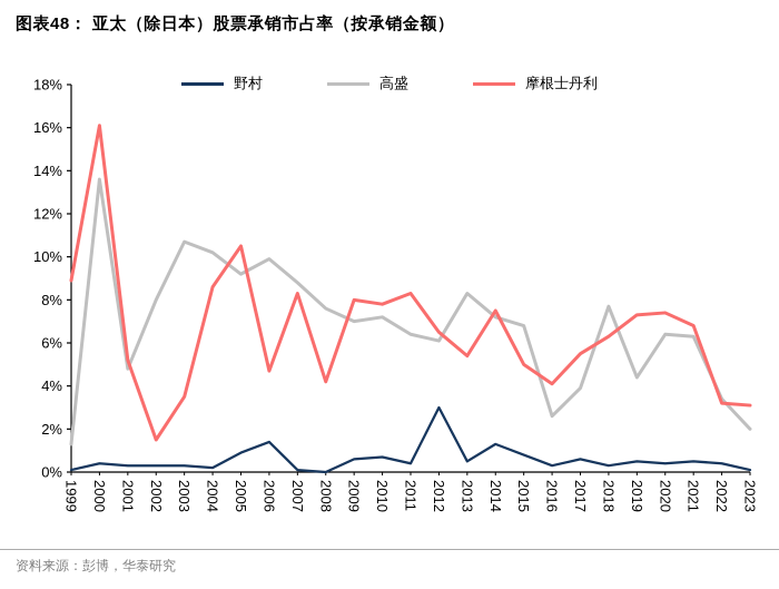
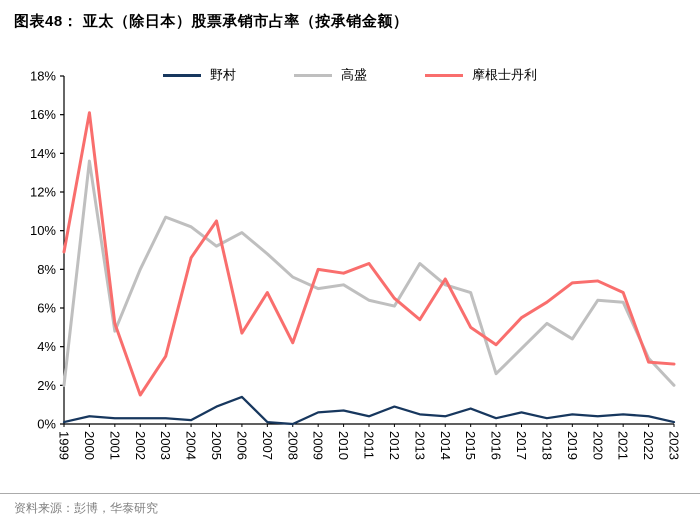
高盛/1999: 1.3% -> 2.0%
摩根士丹利/2007: 8.3% -> 6.8%
野村/2012: 3.0% -> 0.9%
野村/2014: 1.3% -> 0.4%
高盛/2018: 7.7% -> 5.2%
